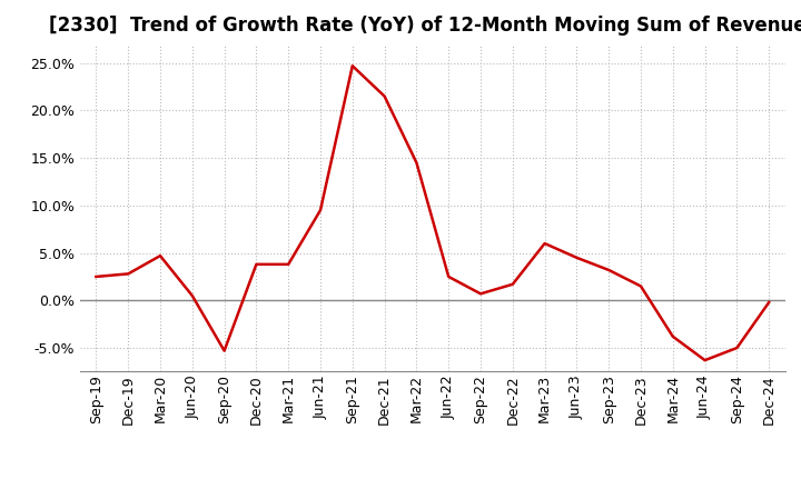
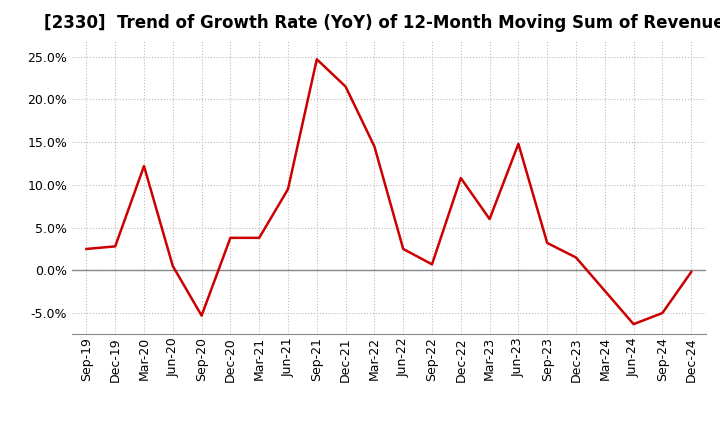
Mar-20: 4.7% -> 12.2%
Dec-22: 1.7% -> 10.8%
Jun-23: 4.5% -> 14.8%
Mar-24: -3.8% -> -2.4%
